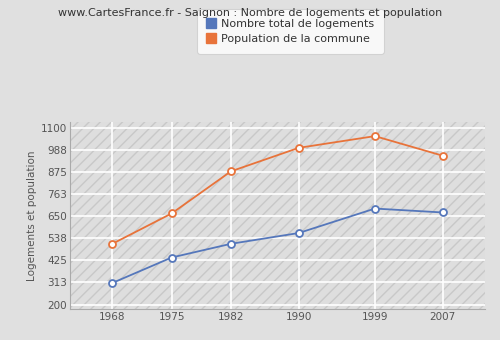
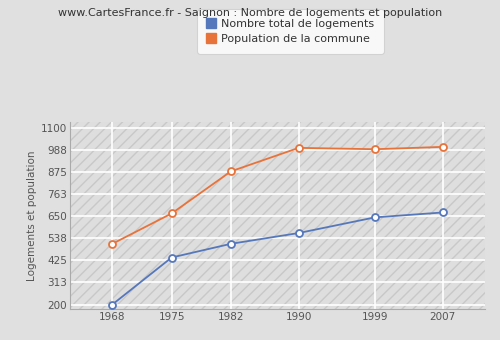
Nombre total de logements/1968: 310 -> 200
Nombre total de logements/1999: 690 -> 640
Population de la commune/1999: 1060 -> 990
Population de la commune/2007: 960 -> 1000
